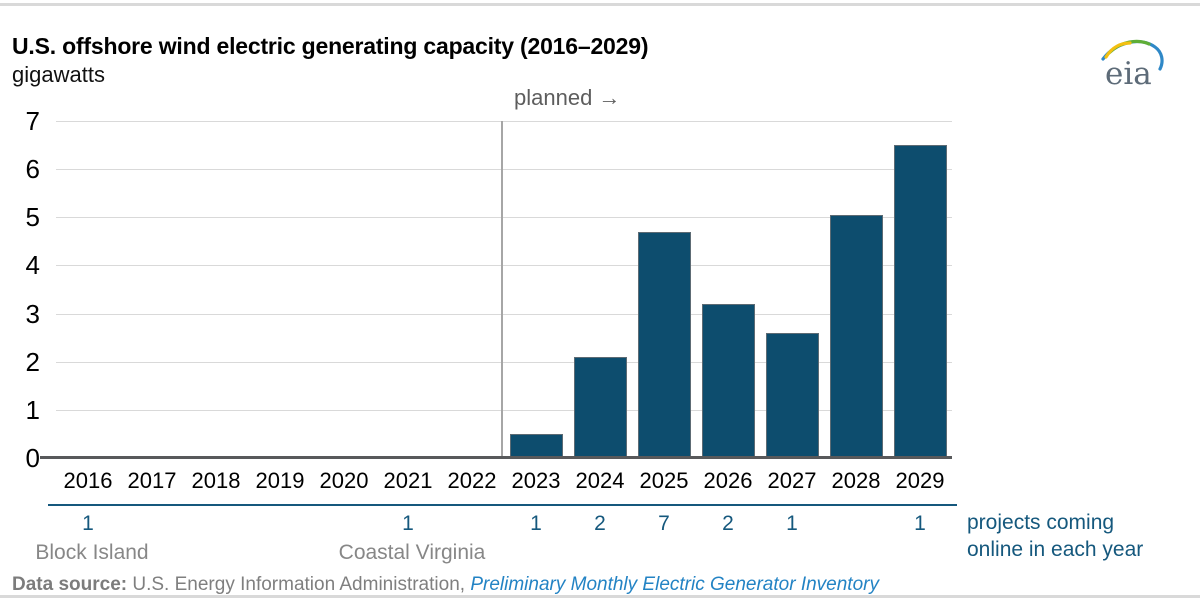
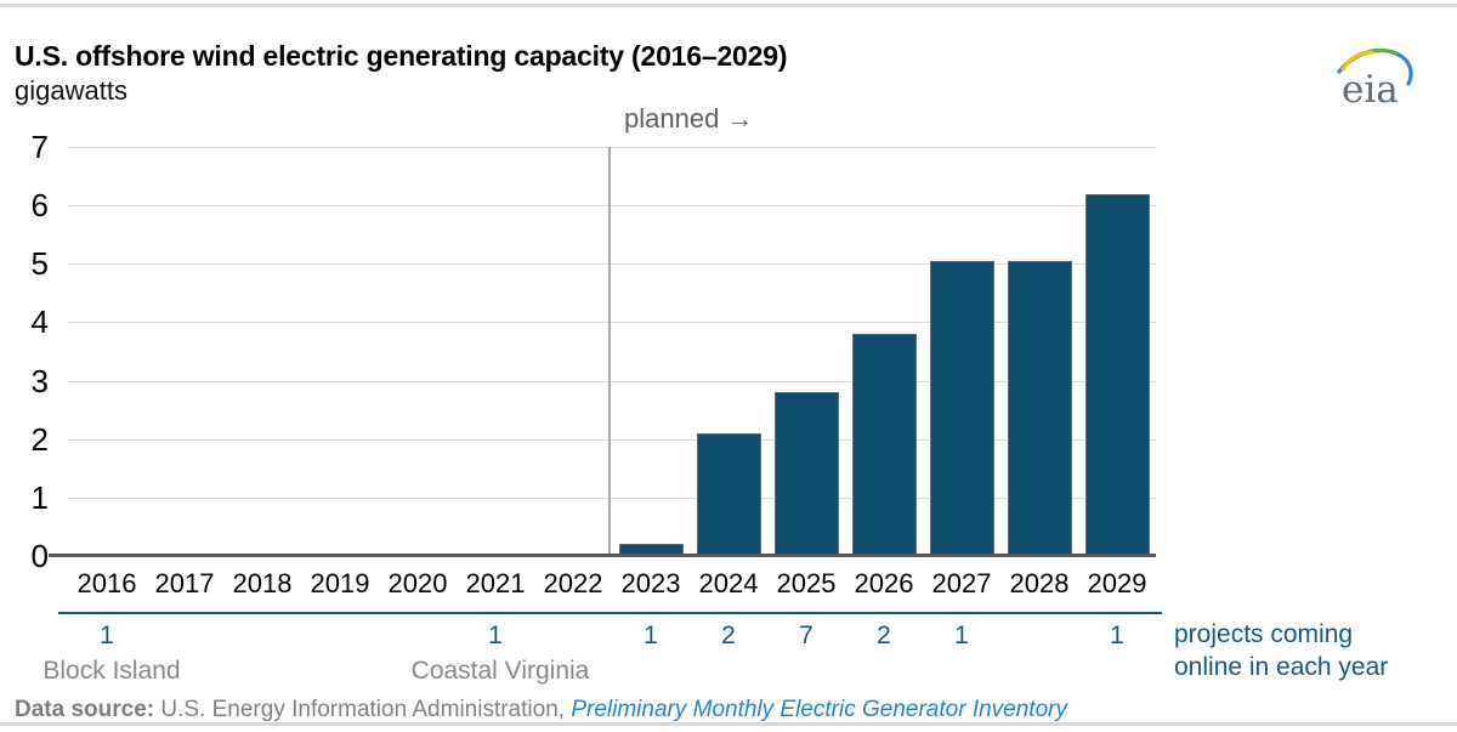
2023: 0.5 -> 0.2
2025: 4.7 -> 2.8
2026: 3.2 -> 3.8
2027: 2.6 -> 5.0
2029: 6.5 -> 6.2
